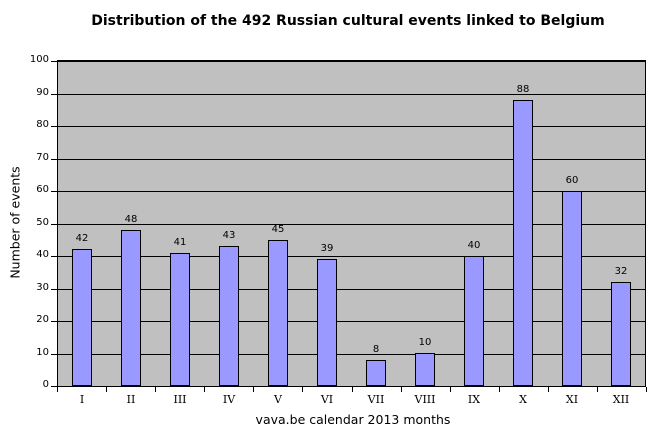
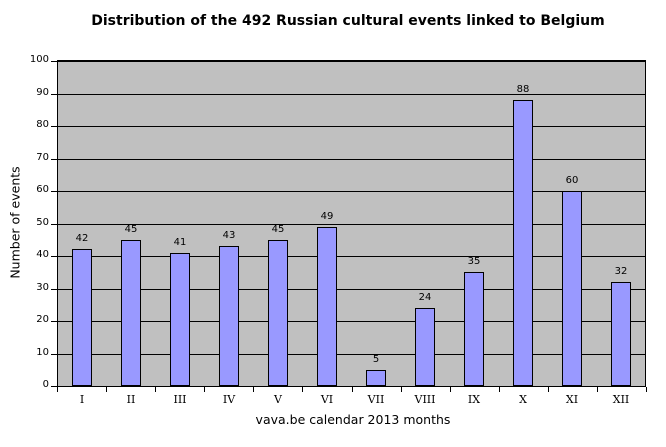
II: 48 -> 45
VI: 39 -> 49
VII: 8 -> 5
VIII: 10 -> 24
IX: 40 -> 35
